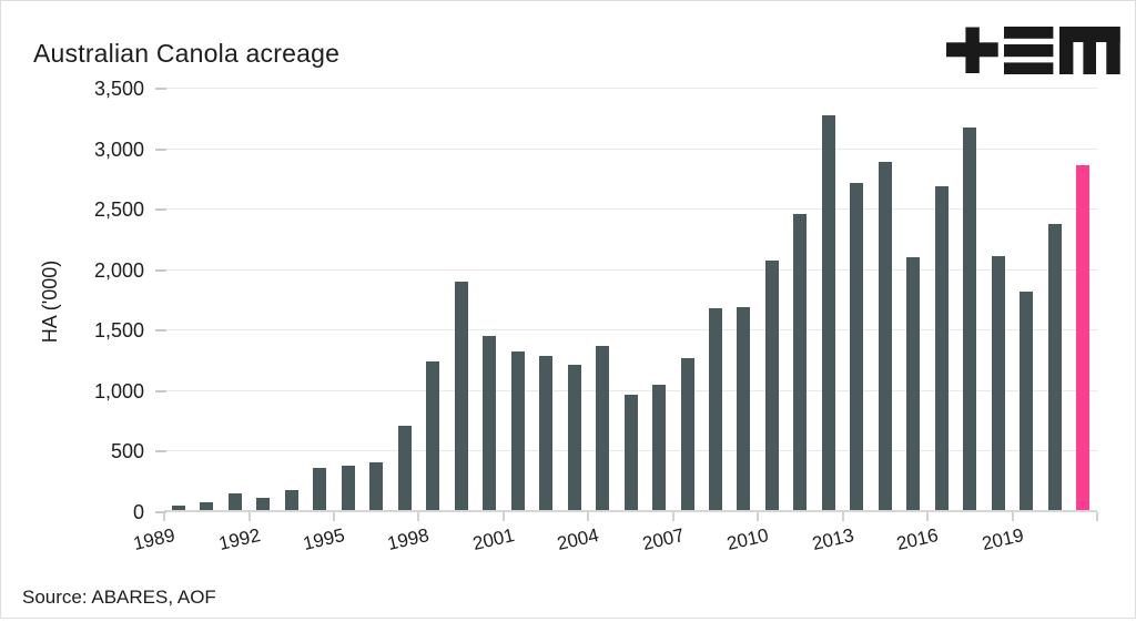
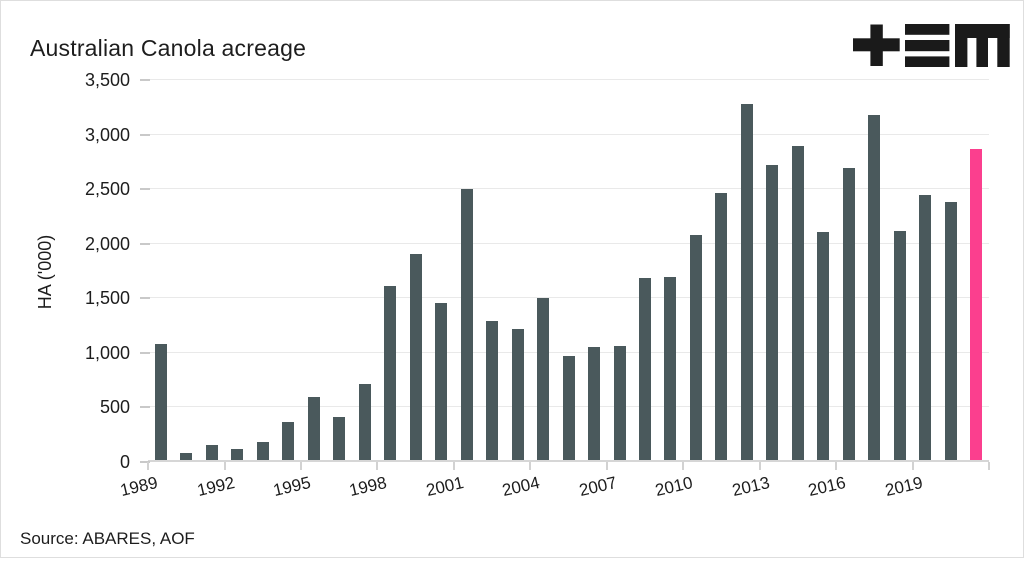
1989: 60 -> 1080
1995: 380 -> 600
1998: 1250 -> 1610
2001: 1330 -> 2500
2004: 1380 -> 1500
2007: 1280 -> 1060
2019: 1820 -> 2450
